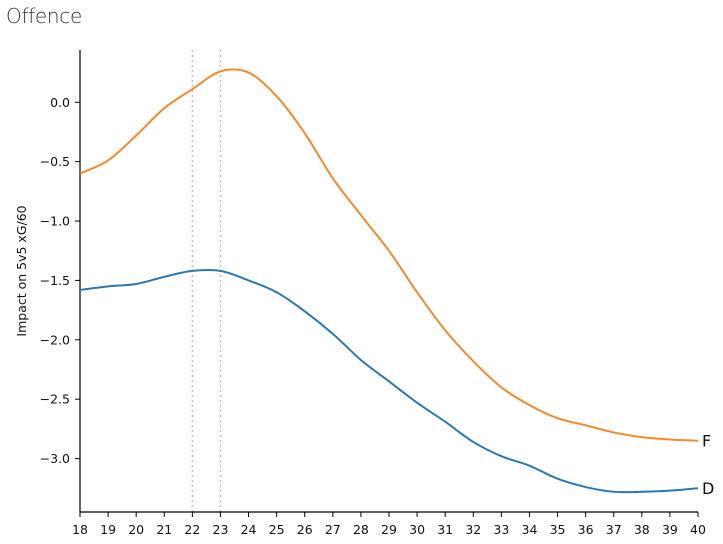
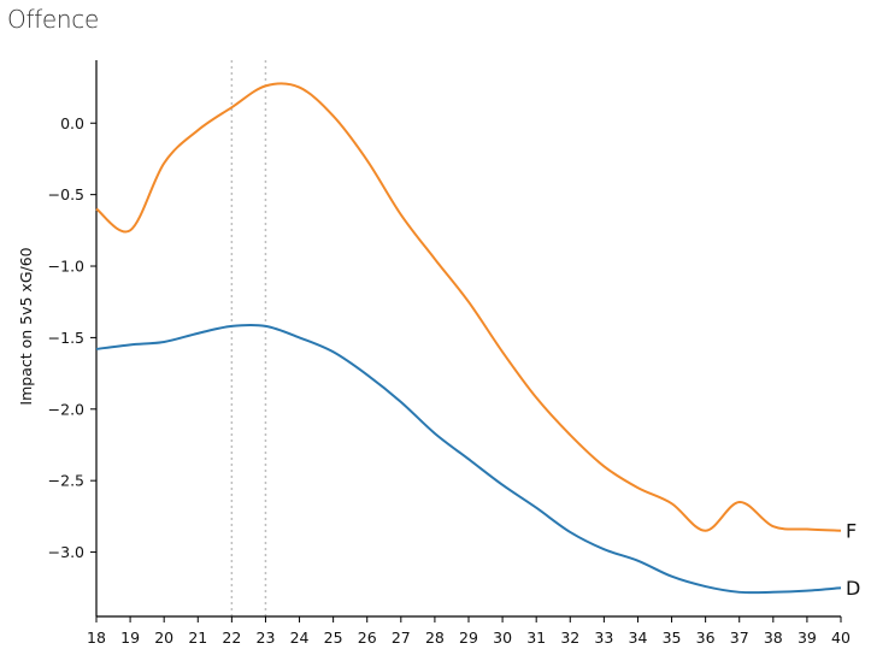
F/19: -0.49 -> -0.75
F/36: -2.72 -> -2.85
F/37: -2.78 -> -2.65
